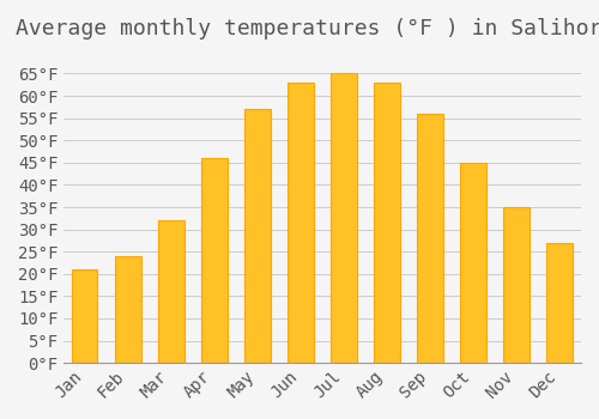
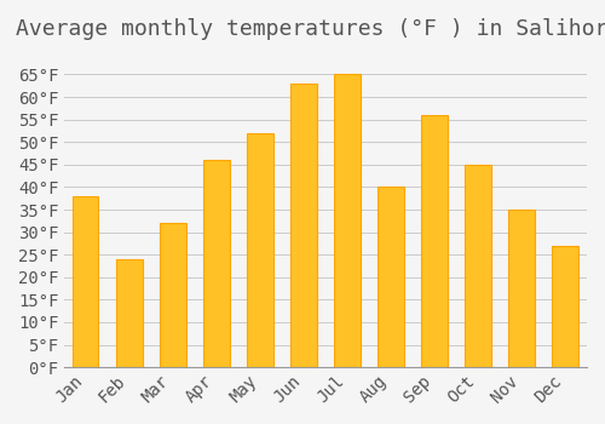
Jan: 21°F -> 38°F
May: 57°F -> 52°F
Aug: 63°F -> 40°F
